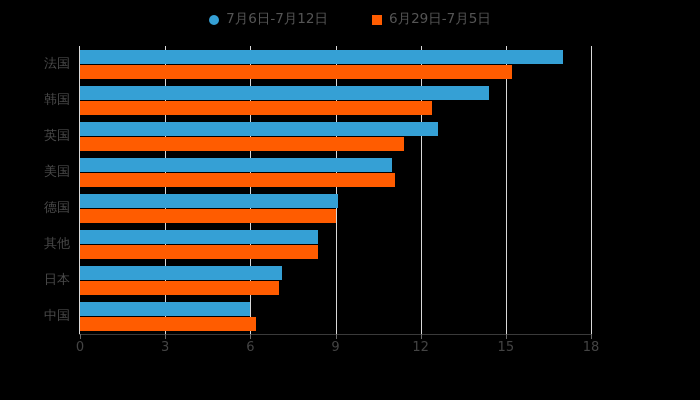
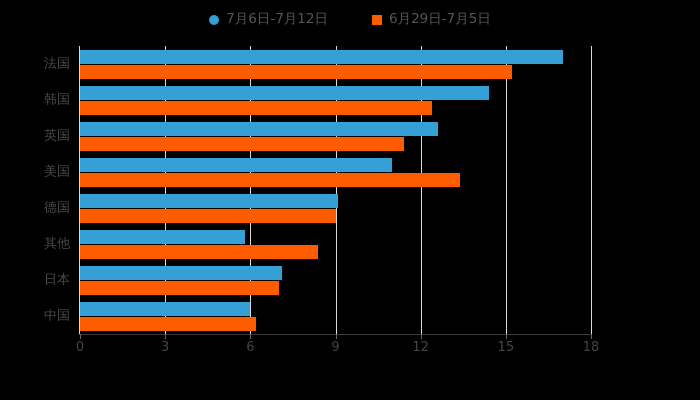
6月29日-7月5日/美国: 11.1 -> 13.4
7月6日-7月12日/其他: 8.4 -> 5.8
